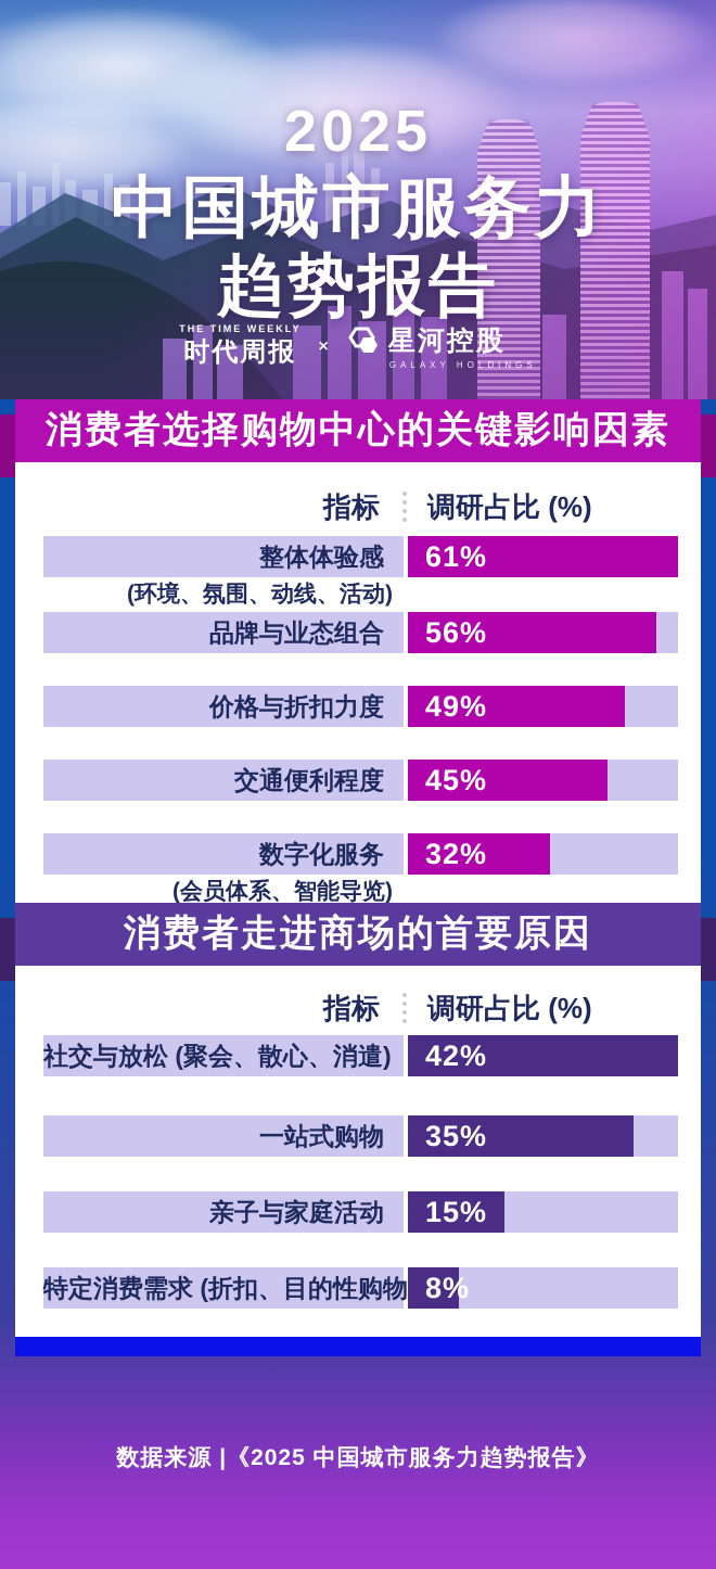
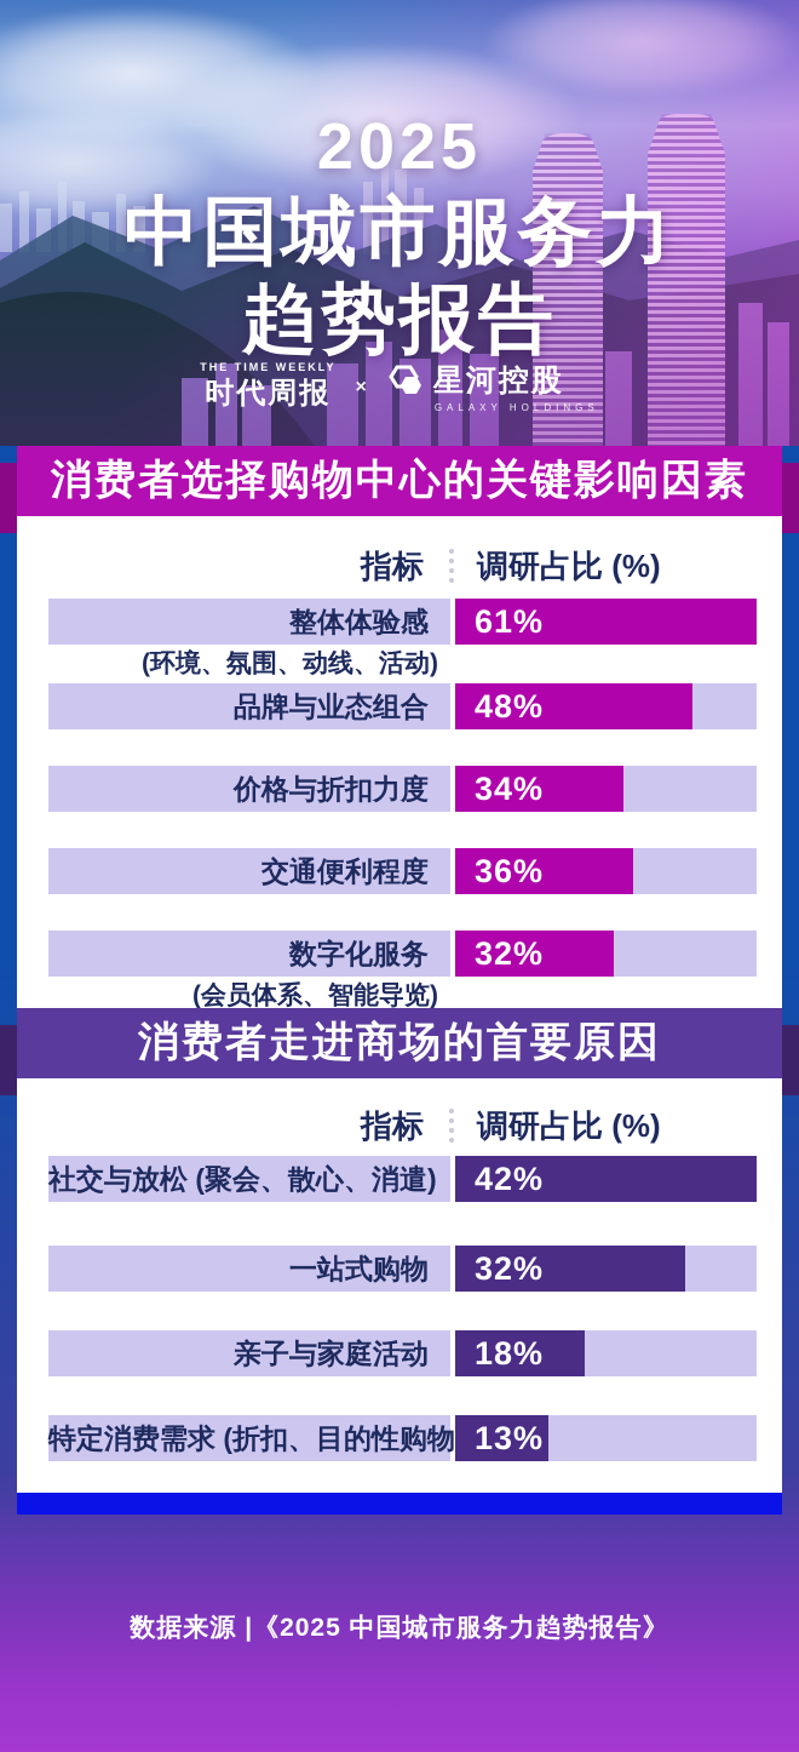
消费者选择购物中心的关键影响因素/品牌与业态组合: 56% -> 48%
消费者选择购物中心的关键影响因素/价格与折扣力度: 49% -> 34%
消费者选择购物中心的关键影响因素/交通便利程度: 45% -> 36%
消费者走进商场的首要原因/一站式购物: 35% -> 32%
消费者走进商场的首要原因/亲子与家庭活动: 15% -> 18%
消费者走进商场的首要原因/特定消费需求 (折扣、目的性购物): 8% -> 13%
